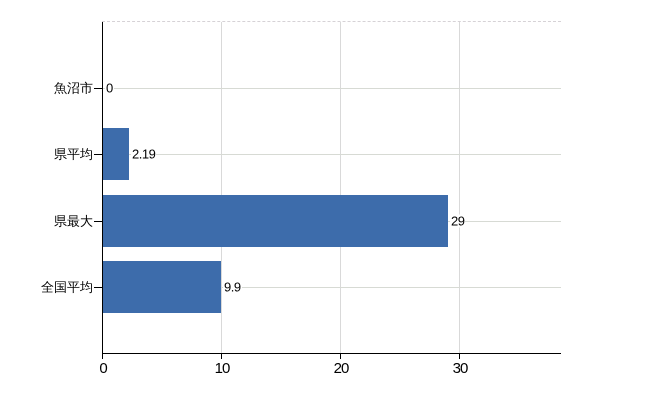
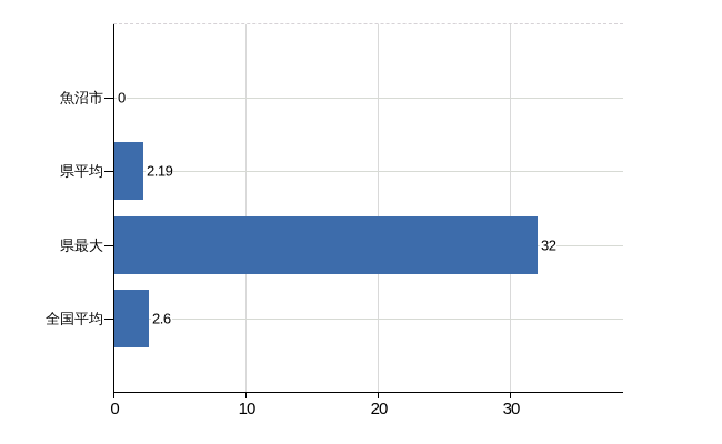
県最大: 29 -> 32
全国平均: 9.9 -> 2.6
